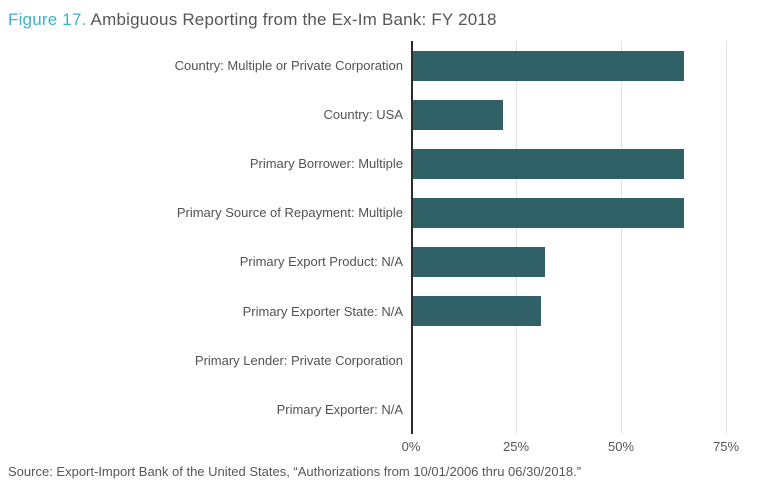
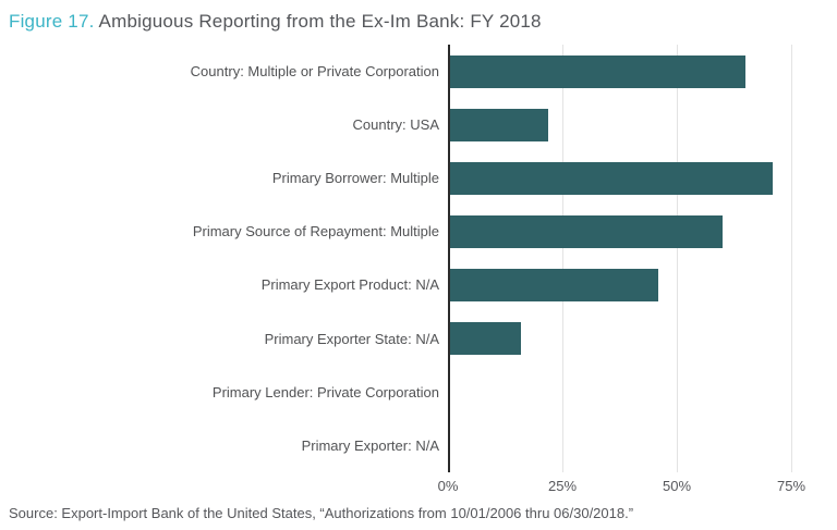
Primary Borrower: Multiple: 65% -> 71%
Primary Source of Repayment: Multiple: 65% -> 60%
Primary Export Product: N/A: 32% -> 46%
Primary Exporter State: N/A: 31% -> 16%
